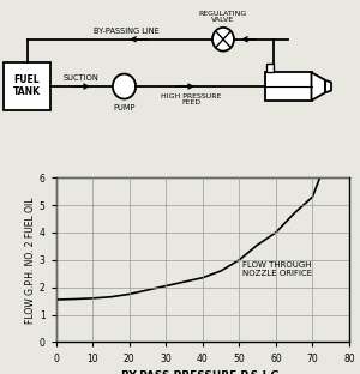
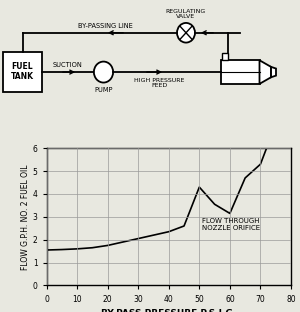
50: 3.00 -> 4.30
60: 4.00 -> 3.15
